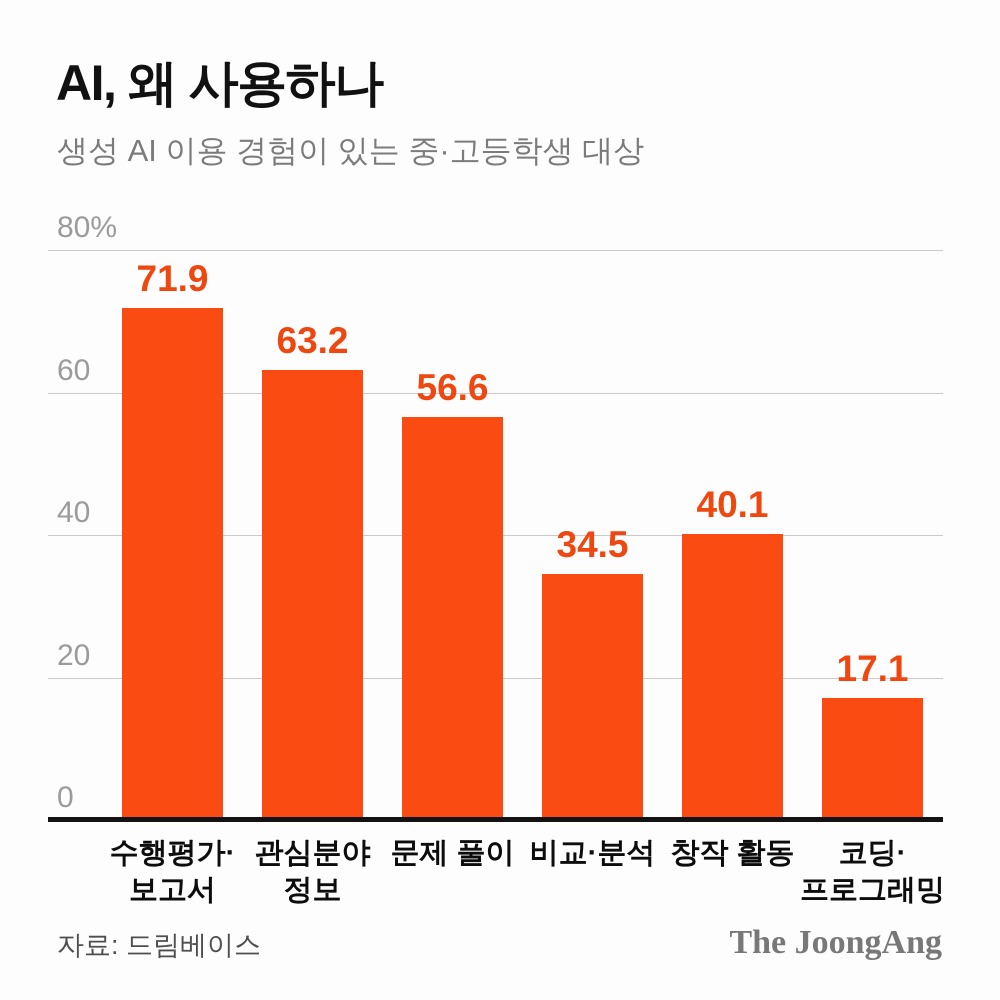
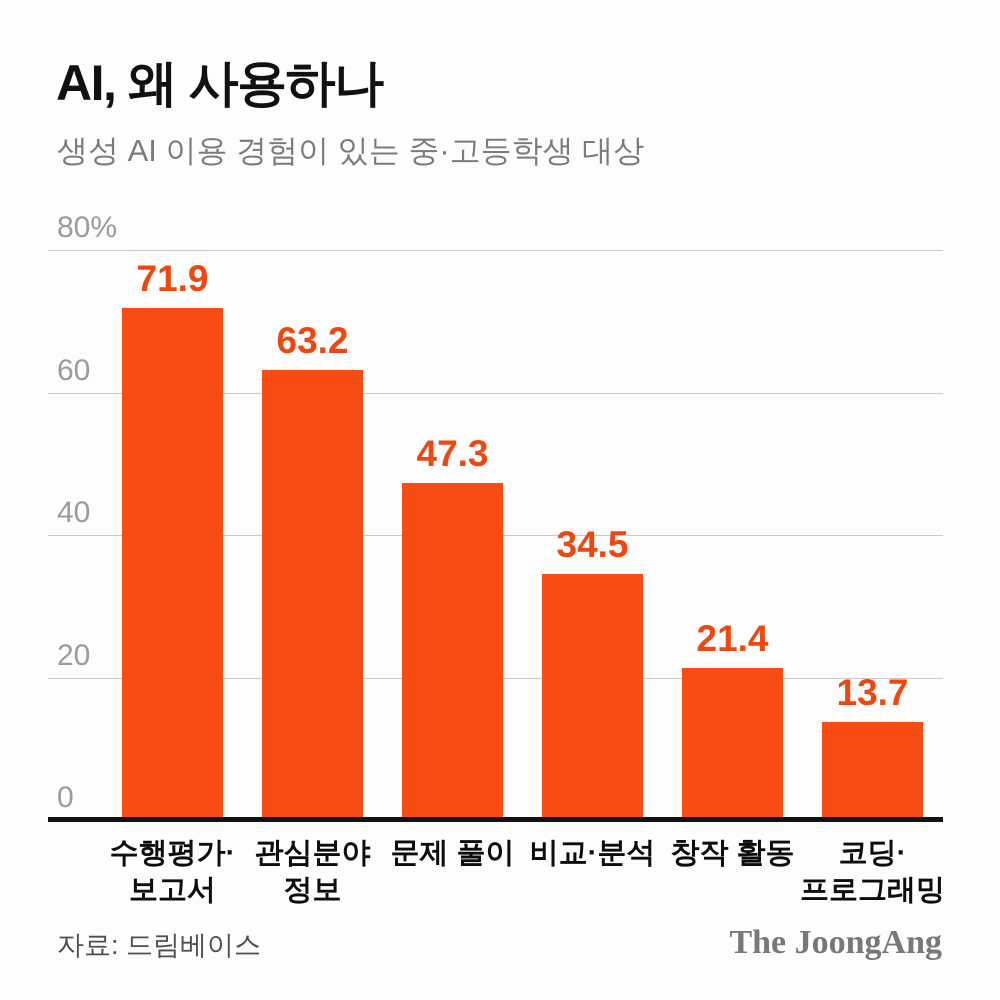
문제 풀이: 56.6 -> 47.3
창작 활동: 40.1 -> 21.4
코딩·프로그래밍: 17.1 -> 13.7
